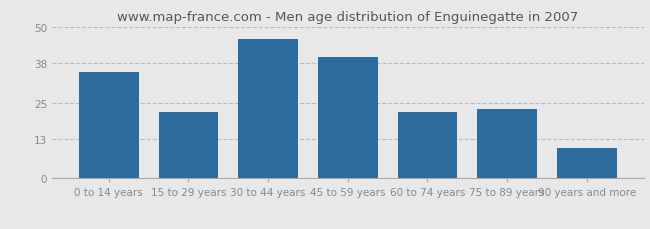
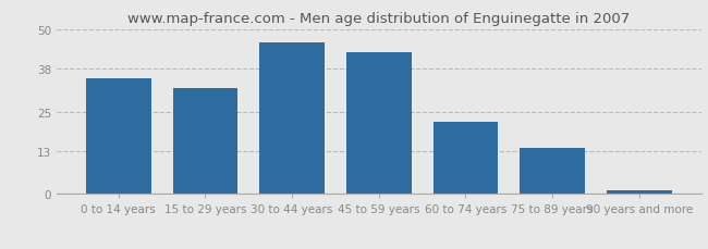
15 to 29 years: 22 -> 32
45 to 59 years: 40 -> 43
75 to 89 years: 23 -> 14
90 years and more: 10 -> 1
